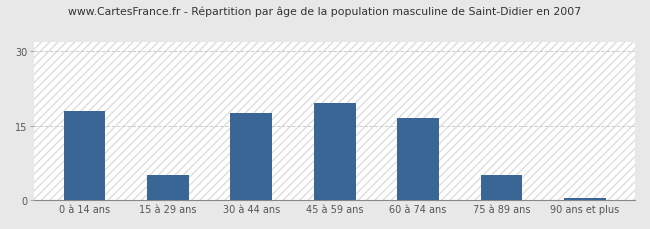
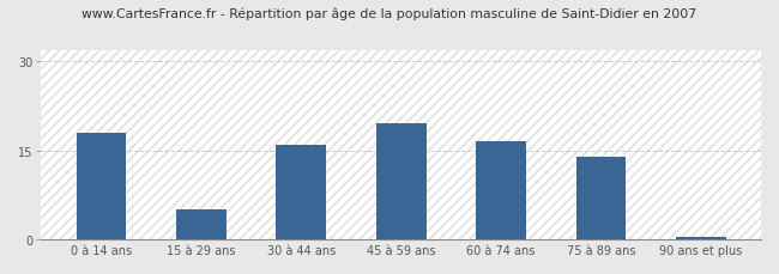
30 à 44 ans: 17.5 -> 16.0
75 à 89 ans: 5.0 -> 14.0
